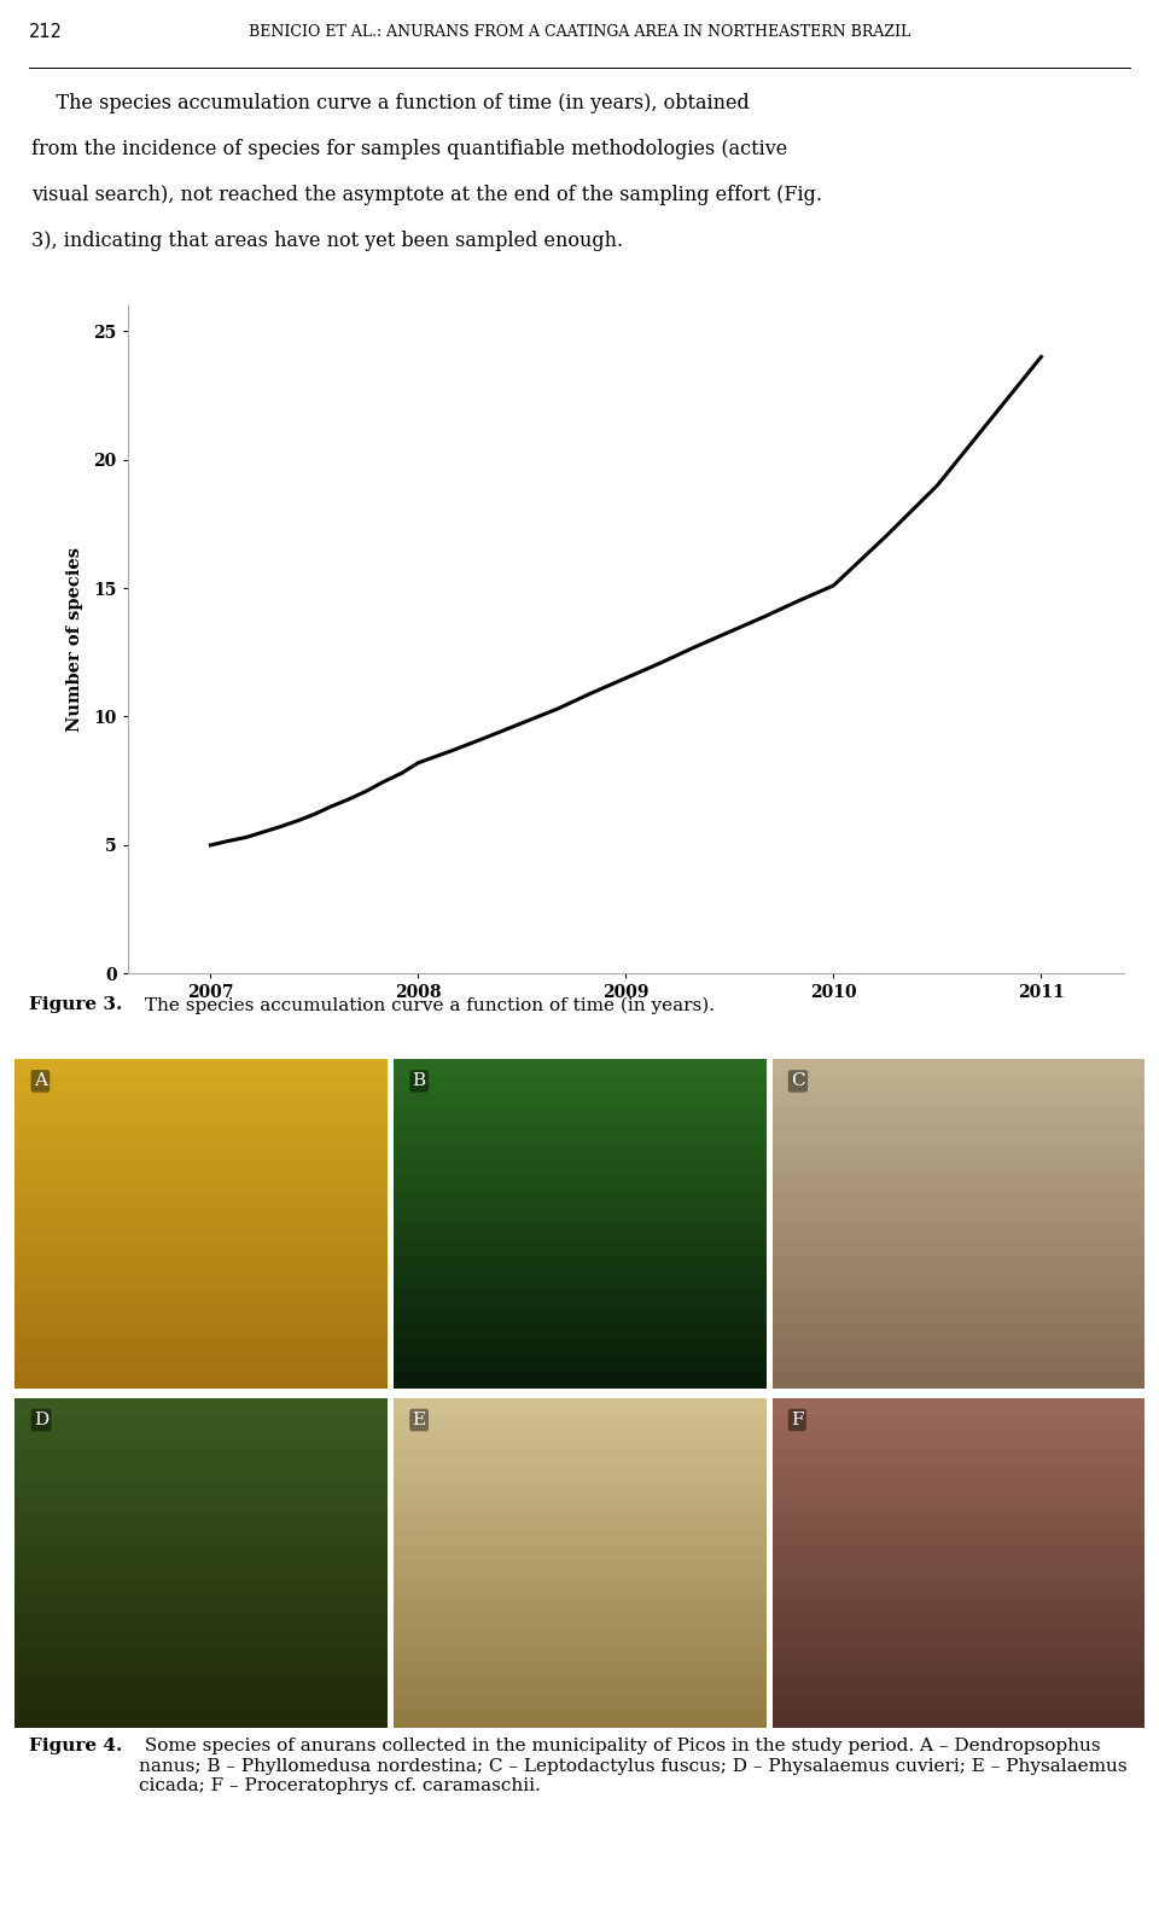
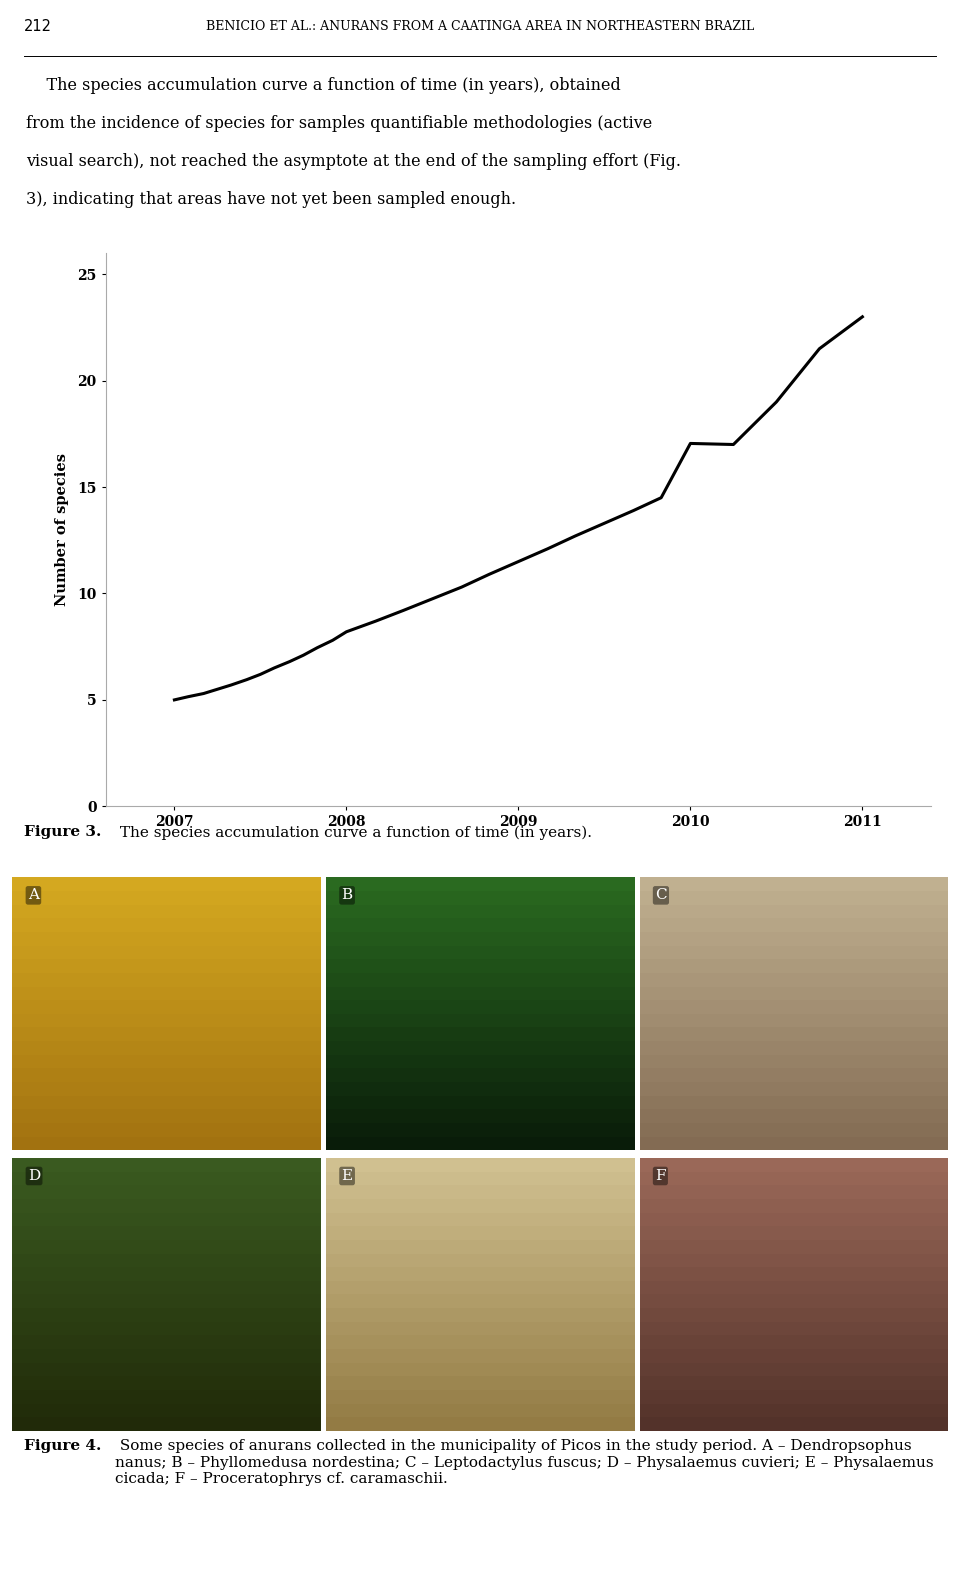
2010: 15.10 -> 17.05
2011: 24.00 -> 23.00
